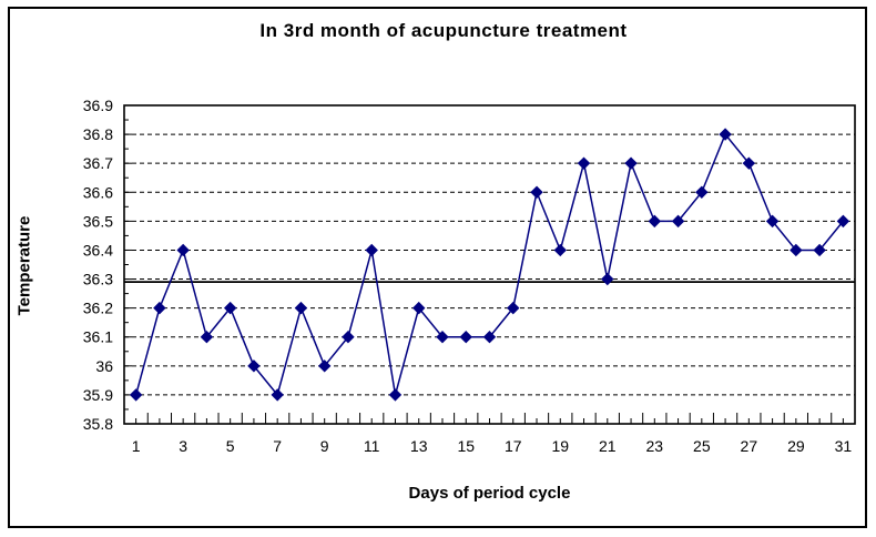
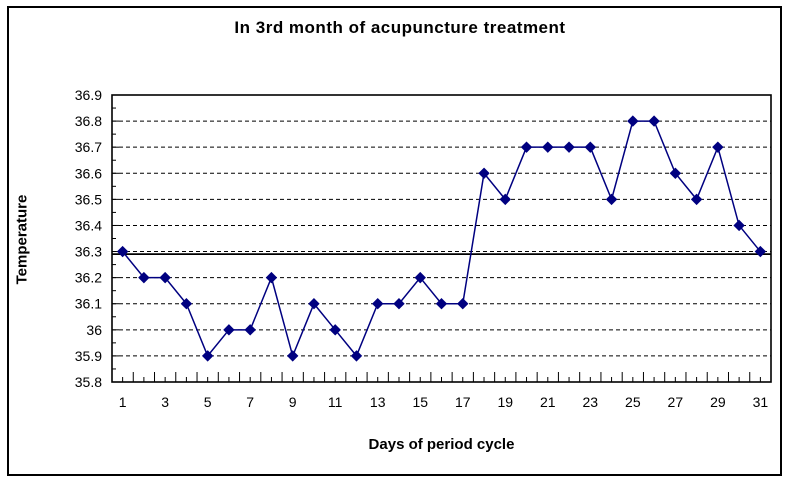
1: 35.9 -> 36.3
3: 36.4 -> 36.2
5: 36.2 -> 35.9
7: 35.9 -> 36.0
9: 36.0 -> 35.9
11: 36.4 -> 36.0
13: 36.2 -> 36.1
15: 36.1 -> 36.2
17: 36.2 -> 36.1
19: 36.4 -> 36.5
21: 36.3 -> 36.7
23: 36.5 -> 36.7
25: 36.6 -> 36.8
27: 36.7 -> 36.6
29: 36.4 -> 36.7
31: 36.5 -> 36.3
